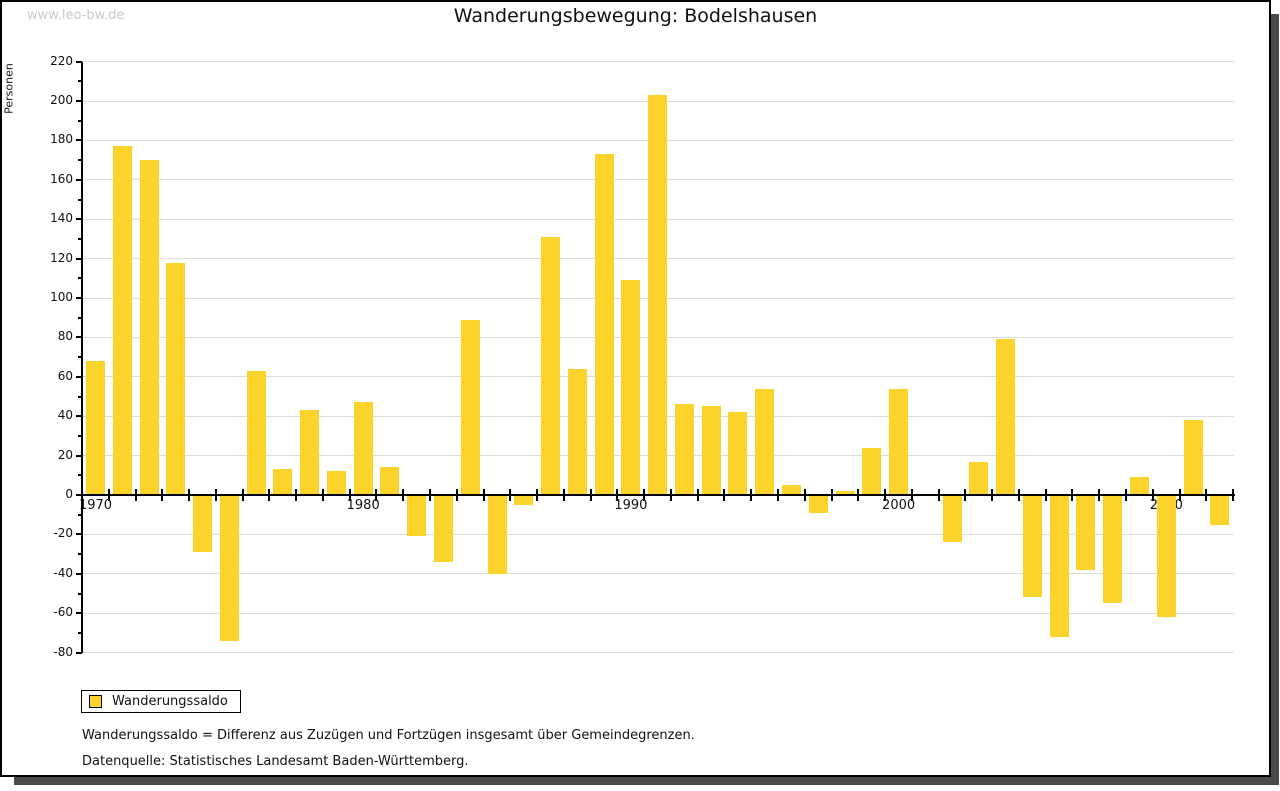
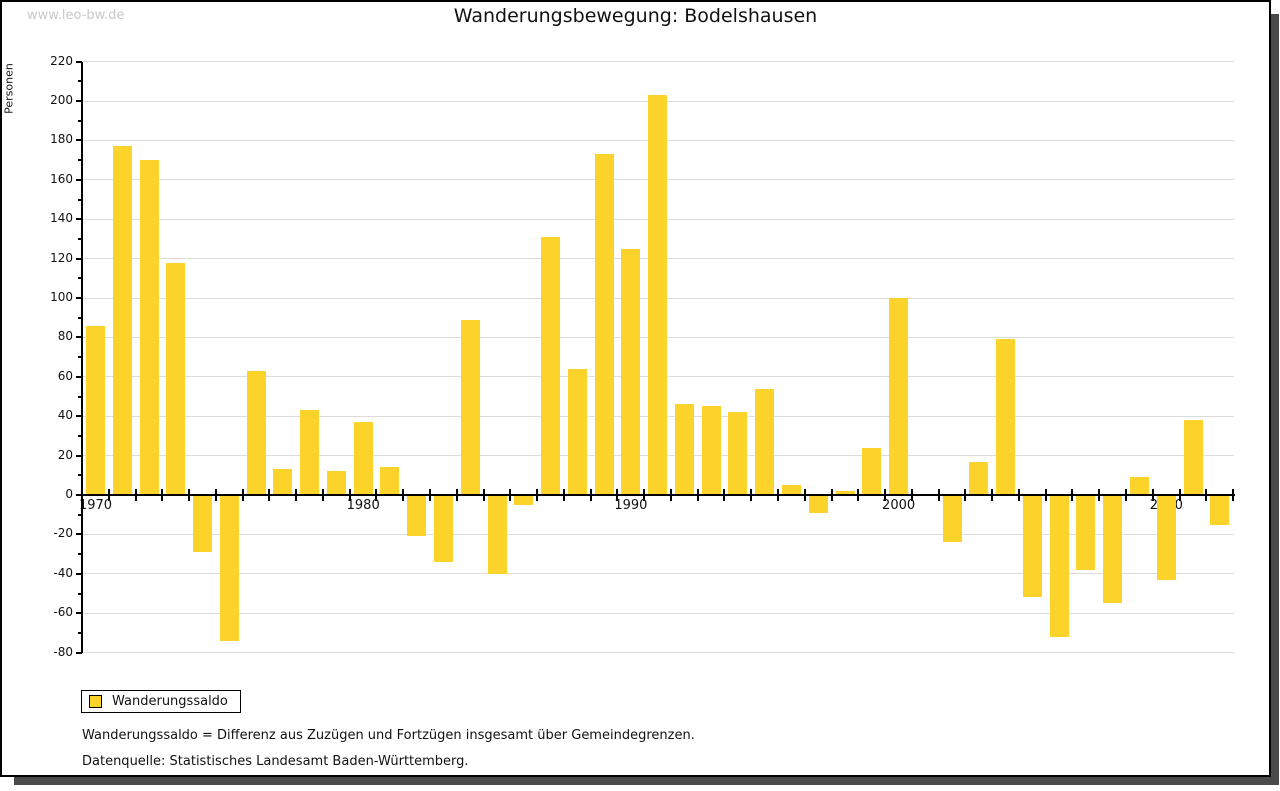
1970: 68 -> 86
1980: 47 -> 37
1990: 109 -> 125
2000: 54 -> 100
2010: -62 -> -43
